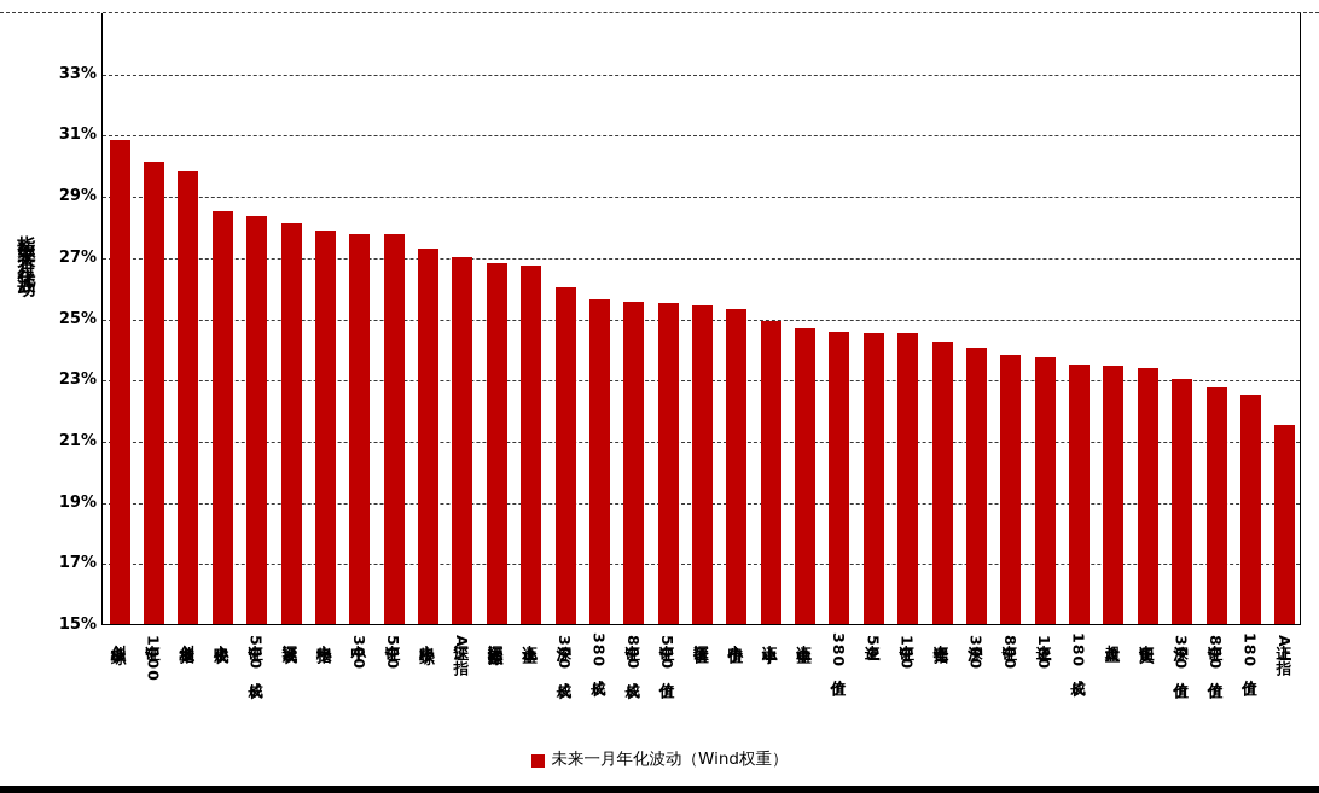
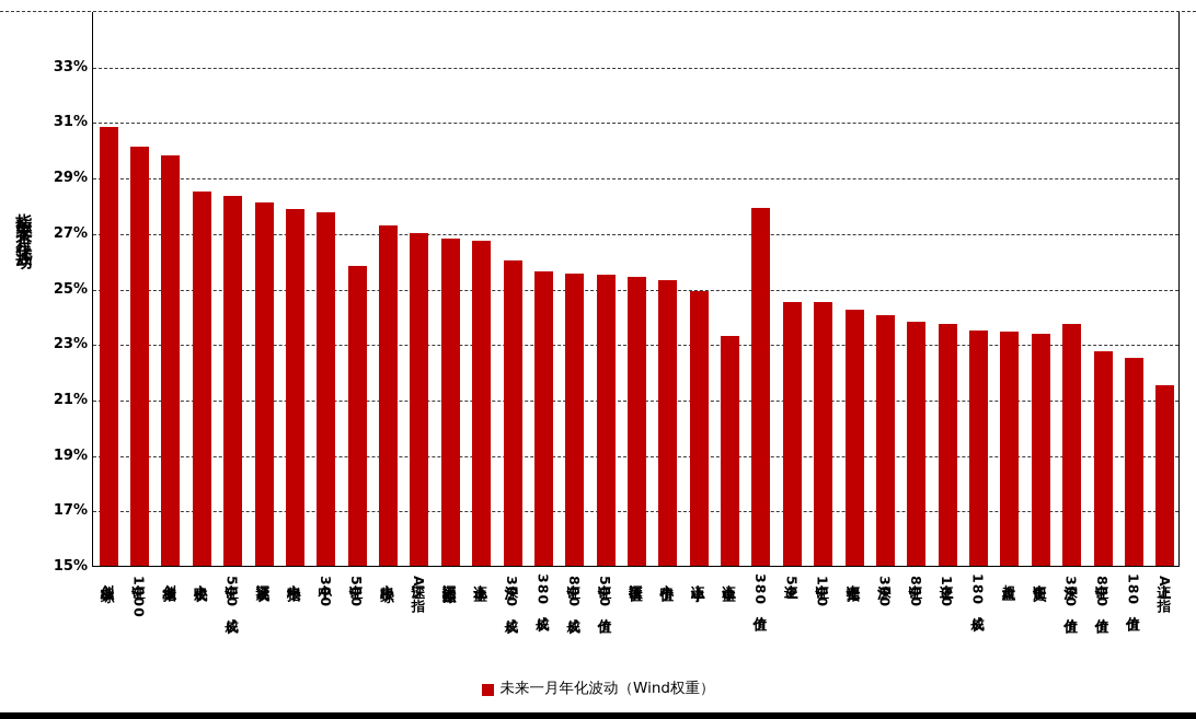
中证500: 27.8% -> 25.8%
上证中盘: 24.6% -> 23.3%
380价值: 24.6% -> 27.9%
沪深300价值: 23.0% -> 23.7%
